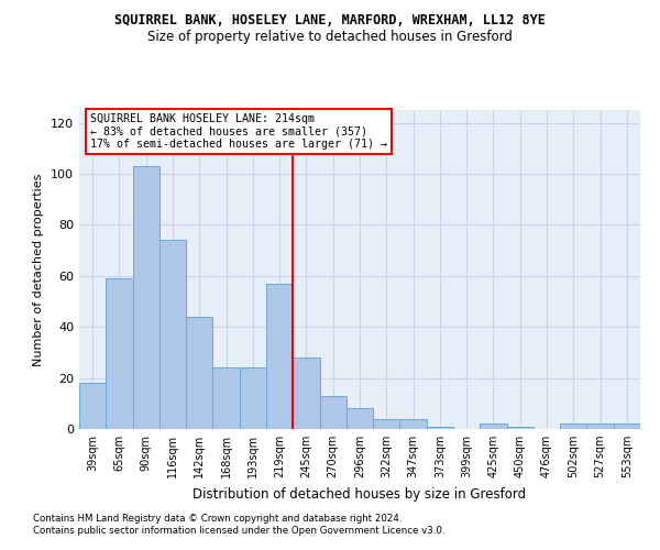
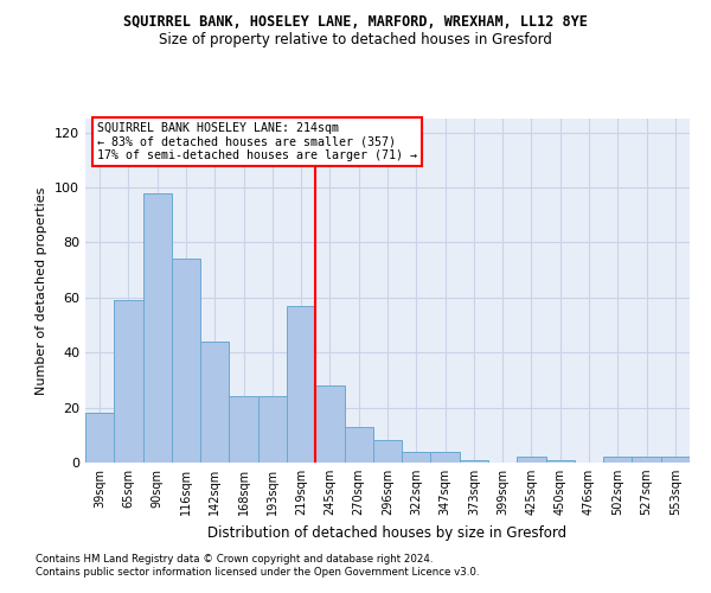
90sqm: 103 -> 98
